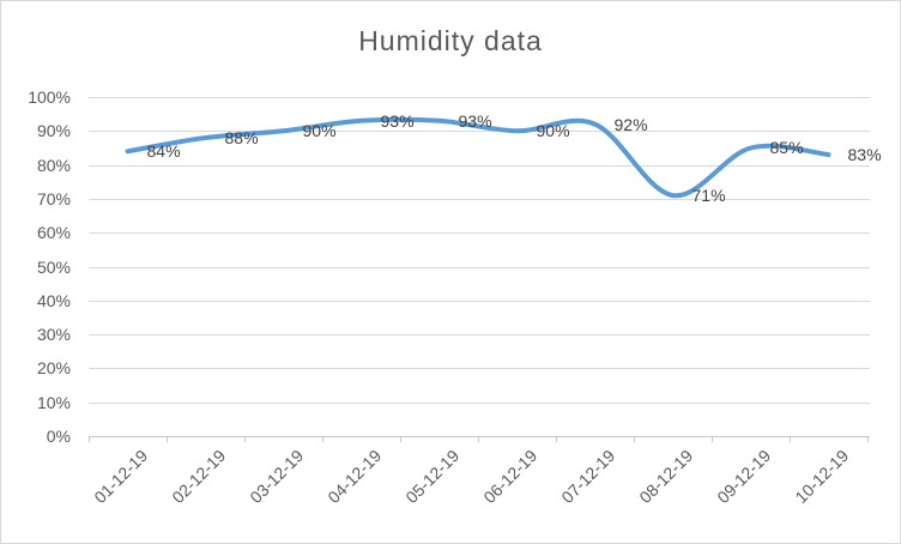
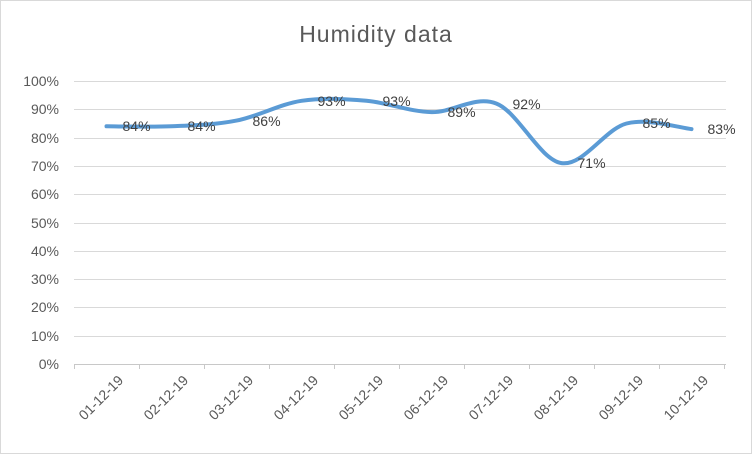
02-12-19: 88% -> 84%
03-12-19: 90% -> 86%
06-12-19: 90% -> 89%
